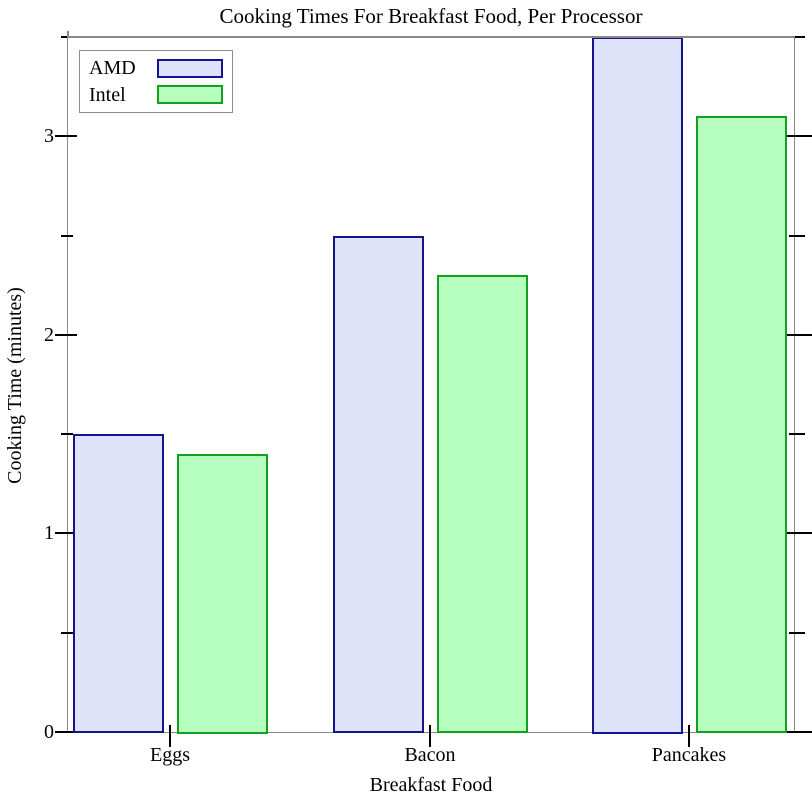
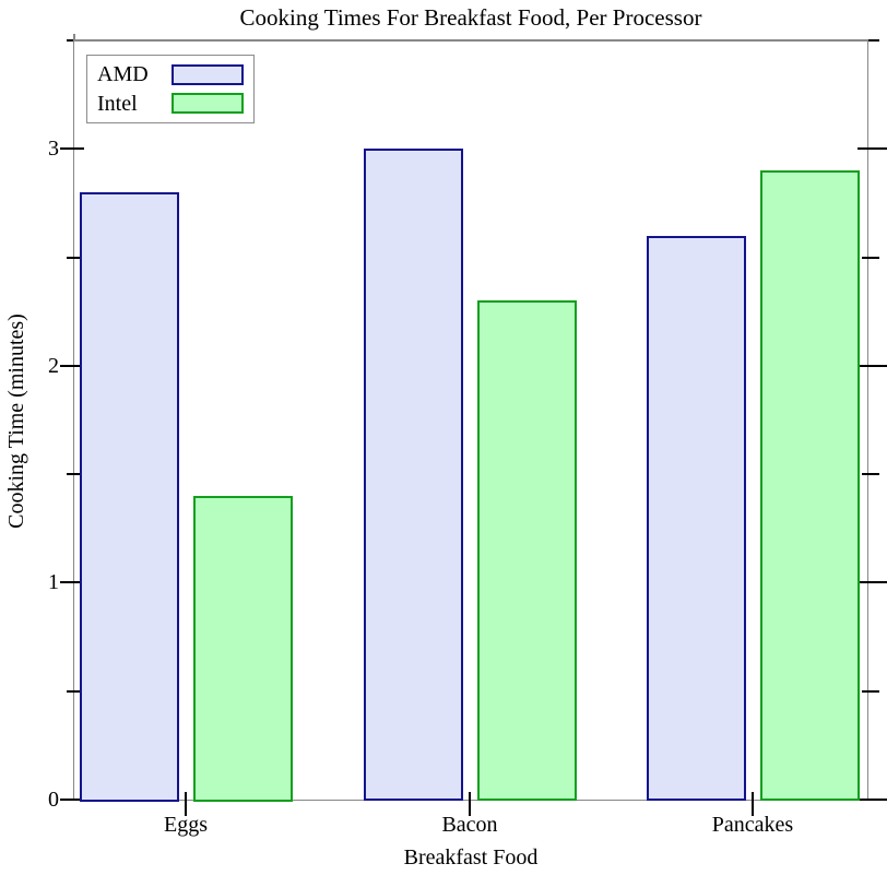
AMD/Eggs: 1.5 -> 2.8
AMD/Bacon: 2.5 -> 3.0
AMD/Pancakes: 3.5 -> 2.6
Intel/Pancakes: 3.1 -> 2.9
